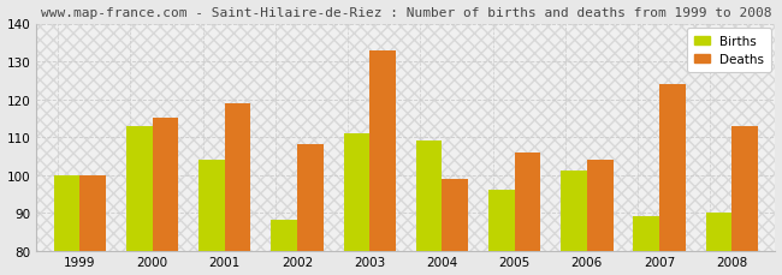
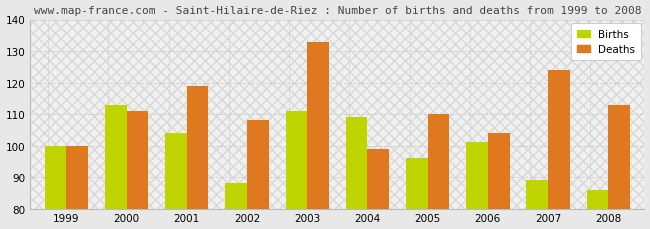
Deaths/2000: 115 -> 111
Deaths/2005: 106 -> 110
Births/2008: 90 -> 86
